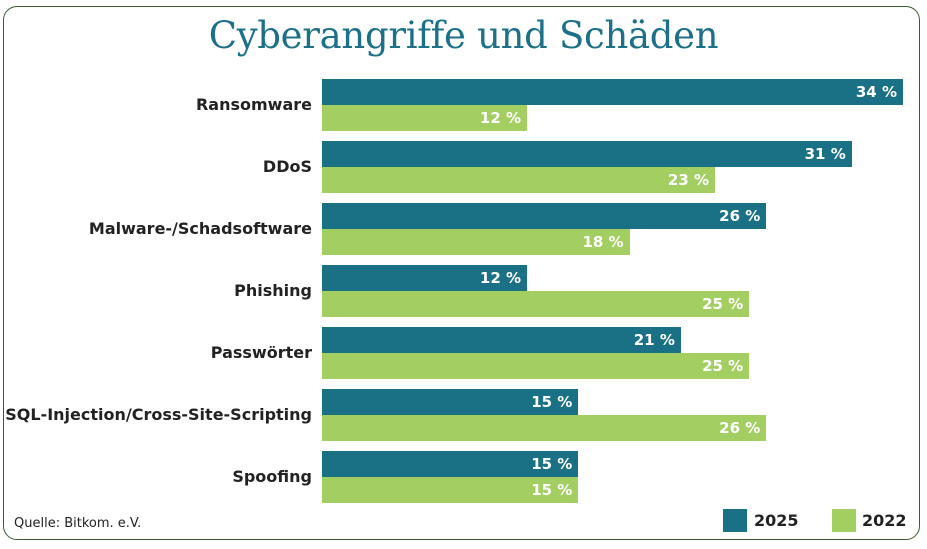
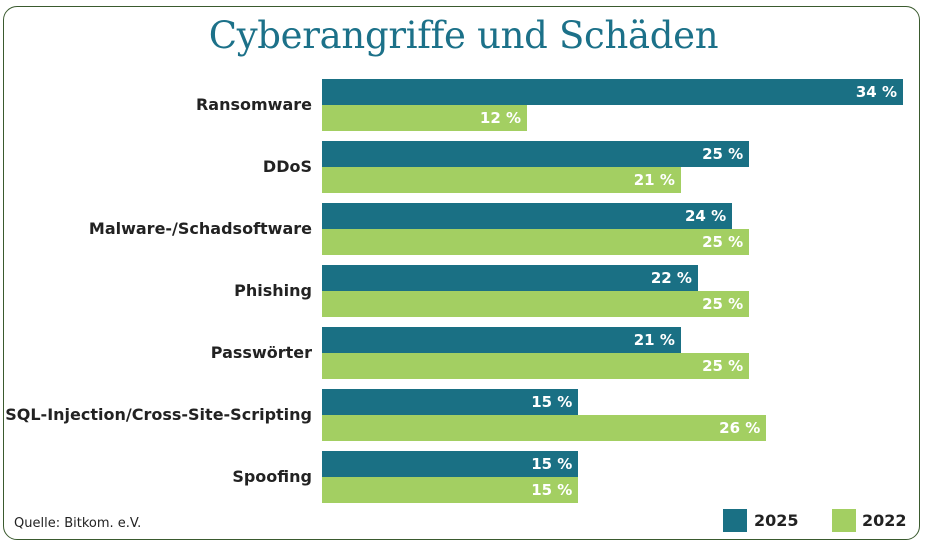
2025/DDoS: 31 -> 25
2022/DDoS: 23 -> 21
2025/Malware-/Schadsoftware: 26 -> 24
2022/Malware-/Schadsoftware: 18 -> 25
2025/Phishing: 12 -> 22
